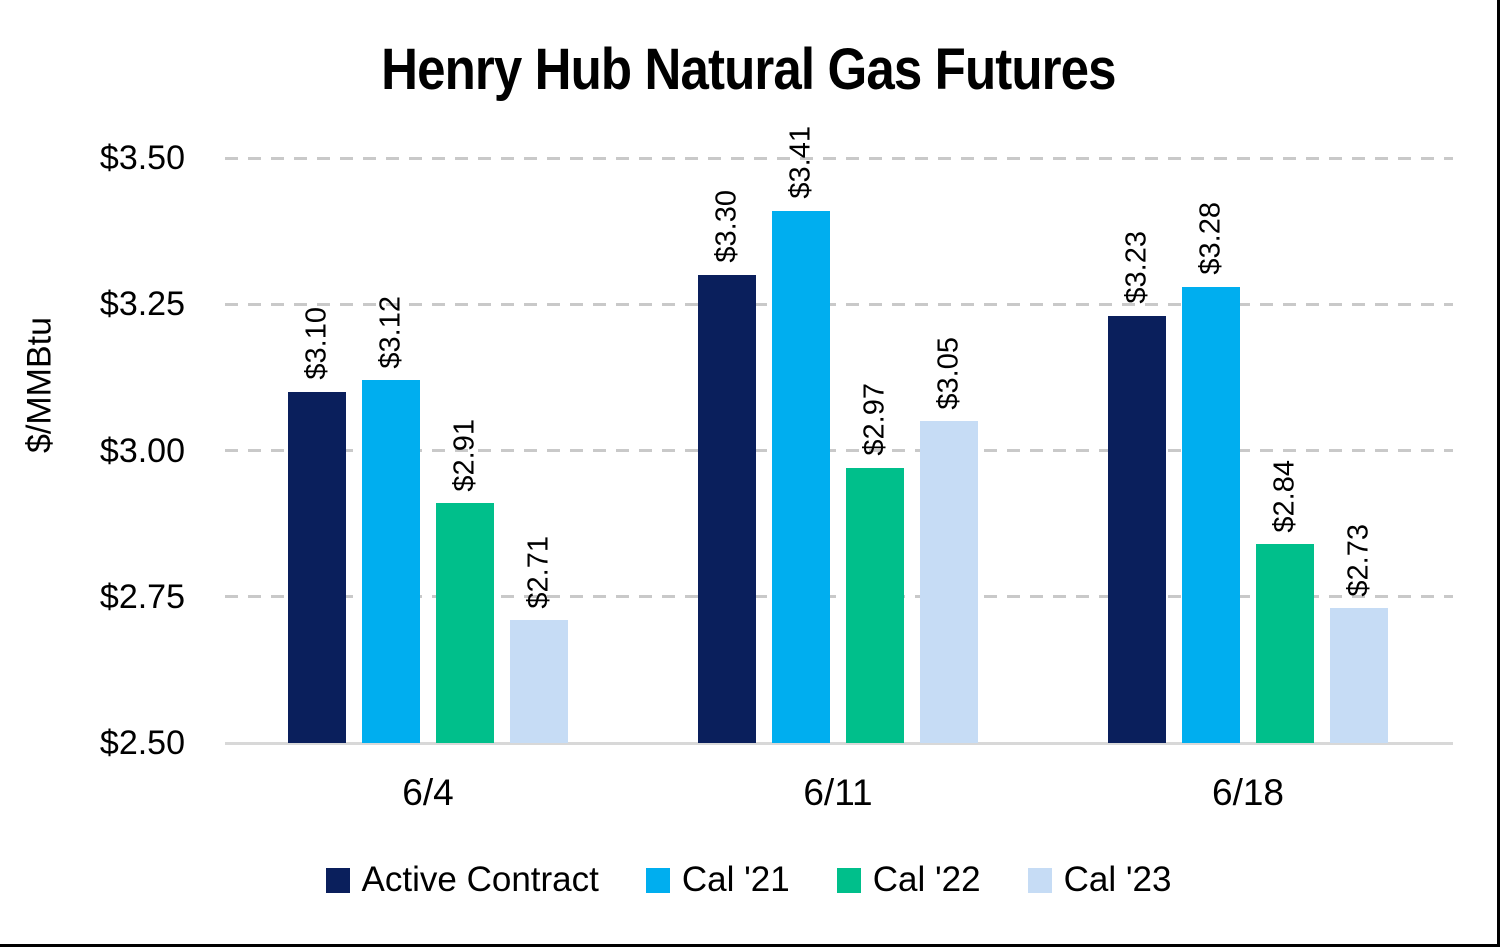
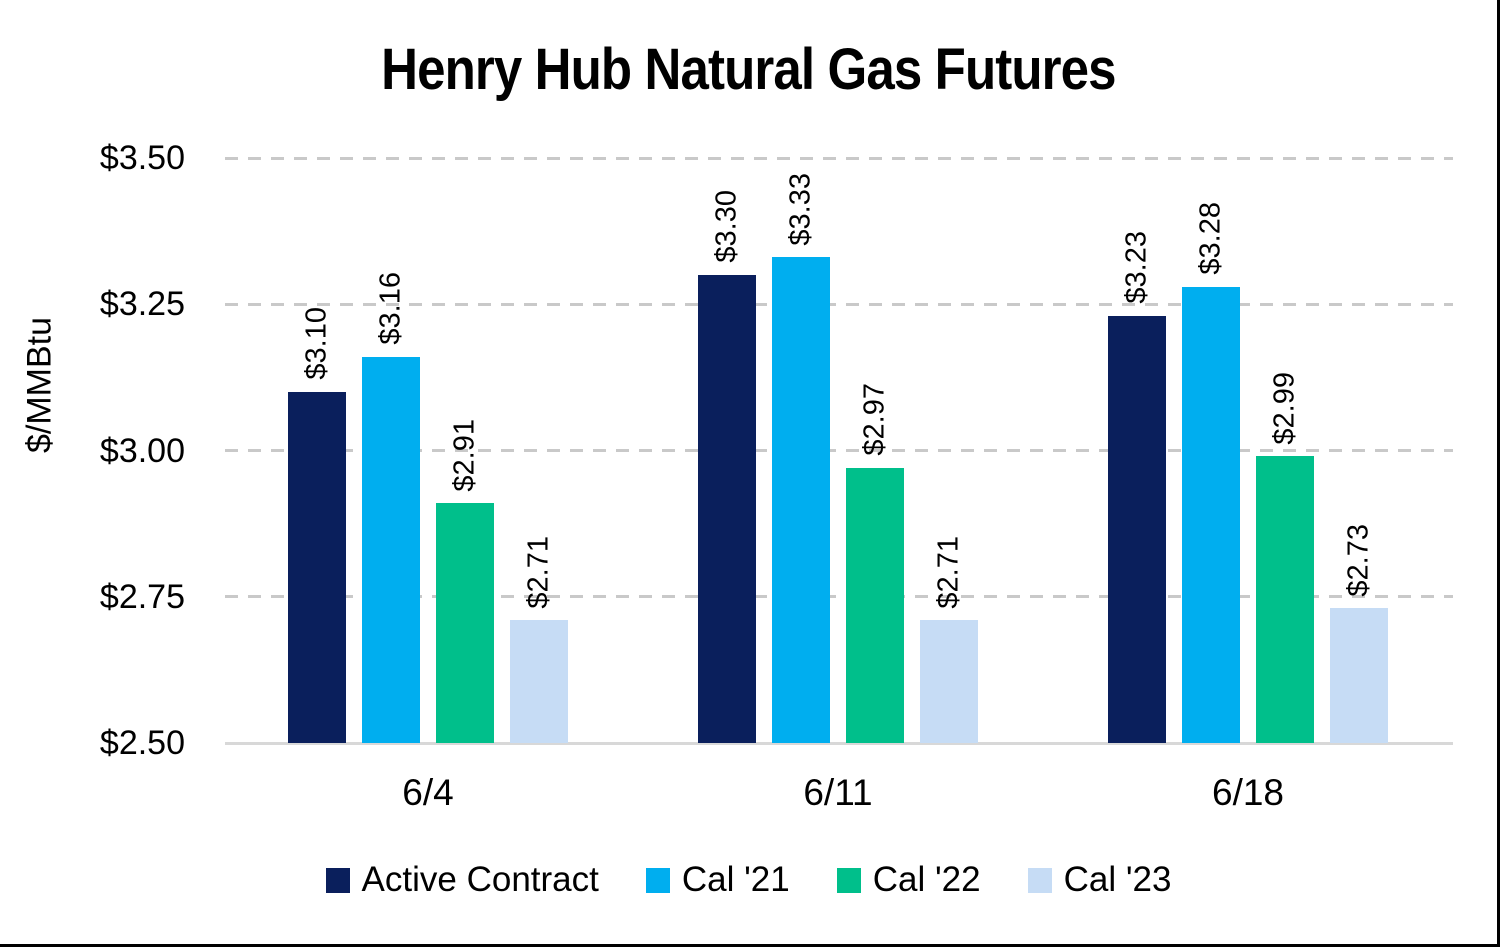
Cal '21/6/4: $3.12 -> $3.16
Cal '21/6/11: $3.41 -> $3.33
Cal '23/6/11: $3.05 -> $2.71
Cal '22/6/18: $2.84 -> $2.99
